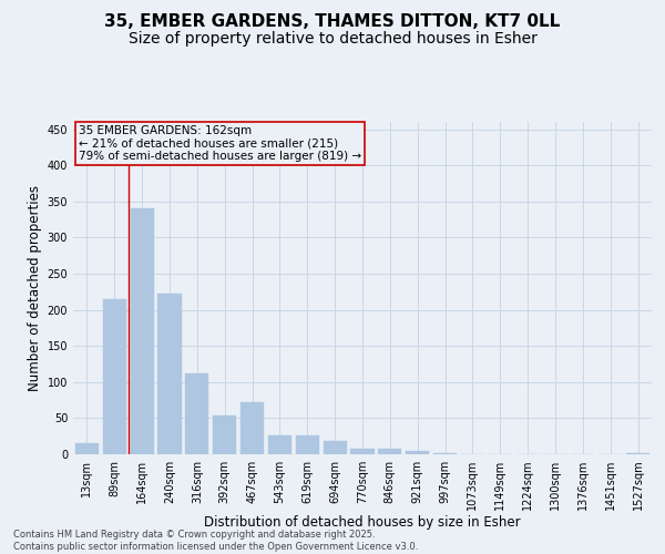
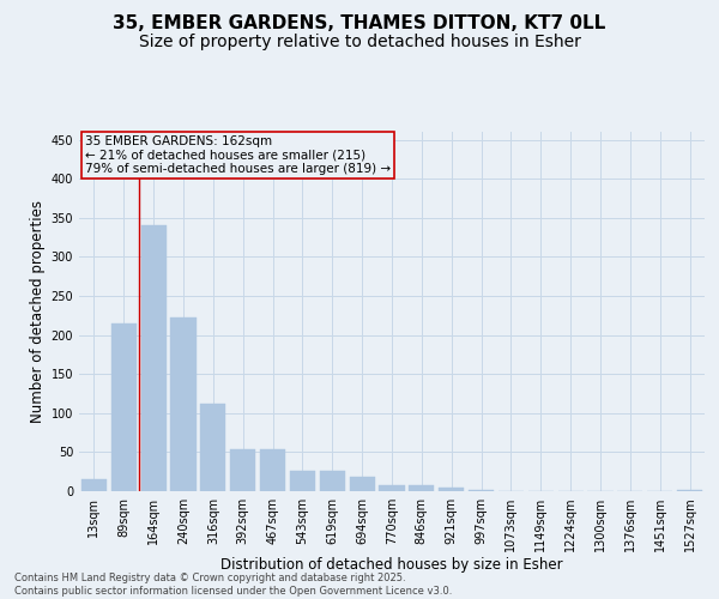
467sqm: 72 -> 53
